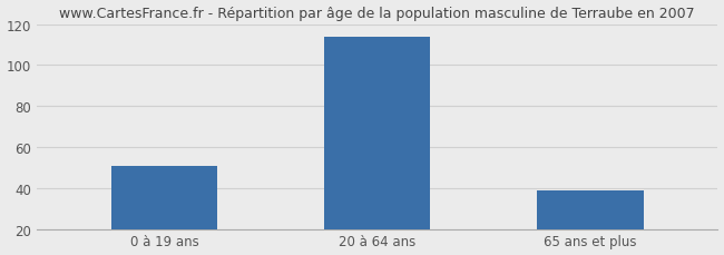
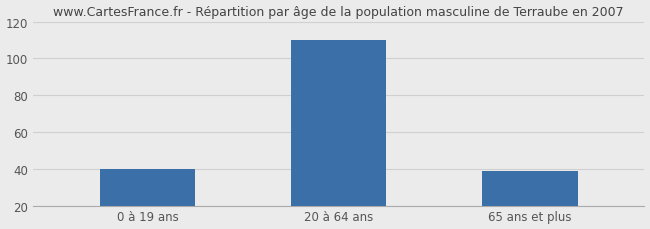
0 à 19 ans: 51 -> 40
20 à 64 ans: 114 -> 110
